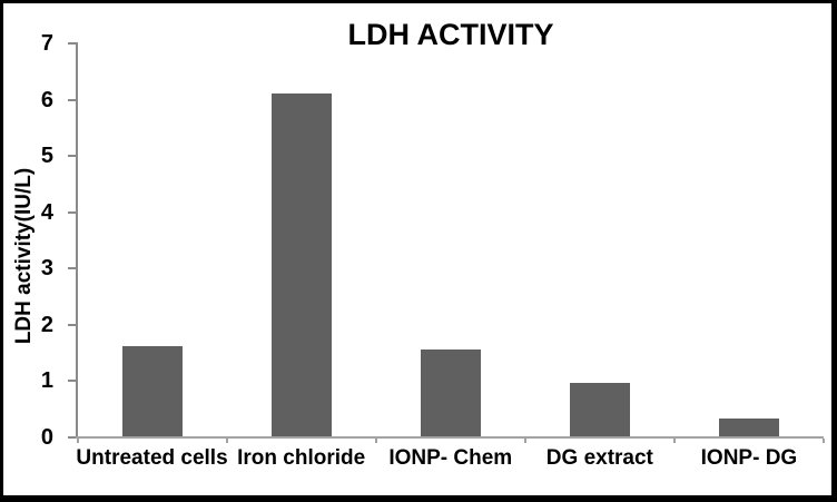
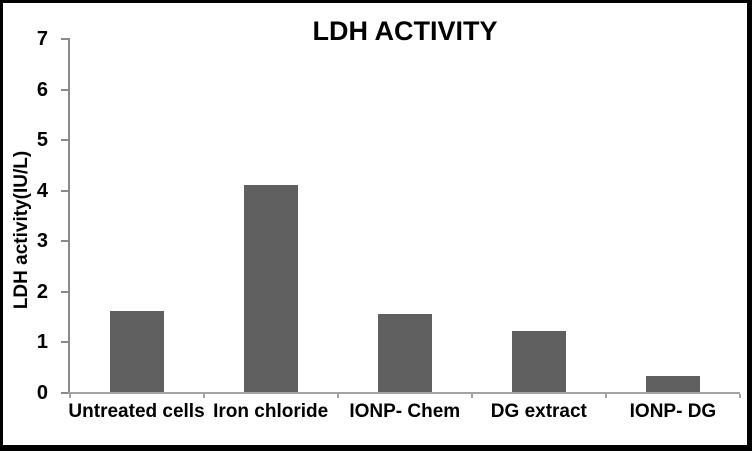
Iron chloride: 6.1 -> 4.1
DG extract: 0.9 -> 1.2
